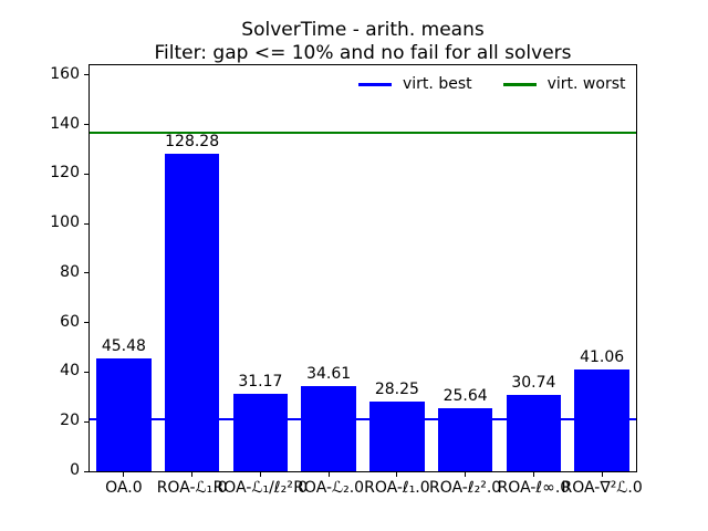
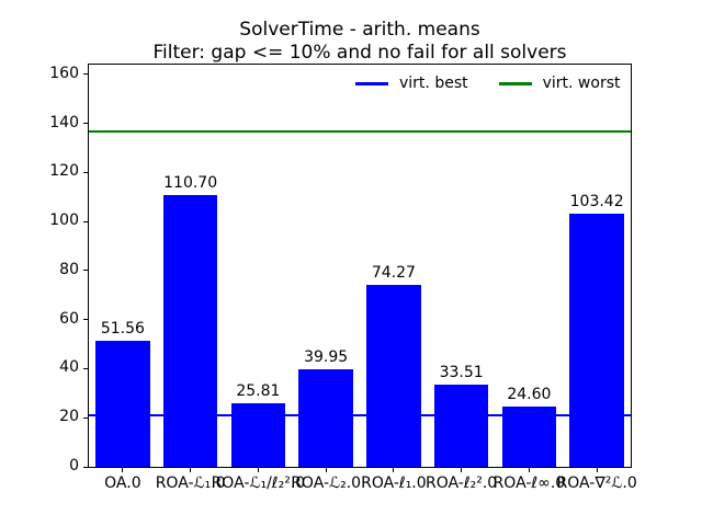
OA.0: 45.48 -> 51.56
ROA-ℒ₁.0: 128.28 -> 110.70
ROA-ℒ₁/ℓ₂².0: 31.17 -> 25.81
ROA-ℒ₂.0: 34.61 -> 39.95
ROA-ℓ₁.0: 28.25 -> 74.27
ROA-ℓ₂².0: 25.64 -> 33.51
ROA-ℓ∞.0: 30.74 -> 24.60
ROA-∇²ℒ.0: 41.06 -> 103.42
